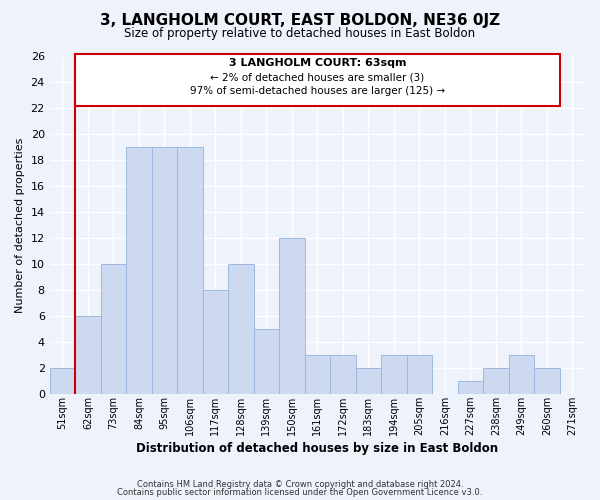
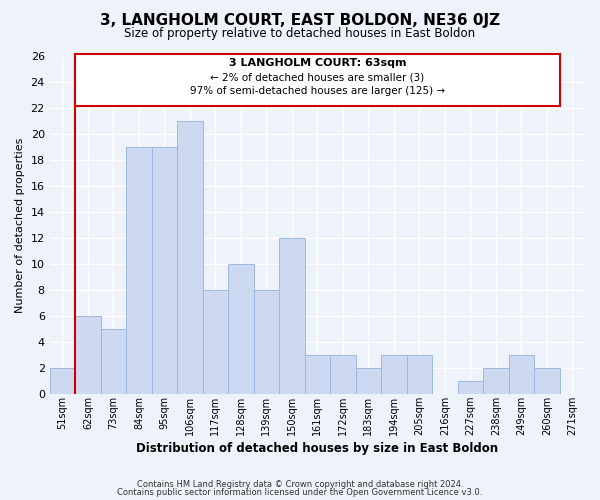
73sqm: 10 -> 5
106sqm: 19 -> 21
139sqm: 5 -> 8
